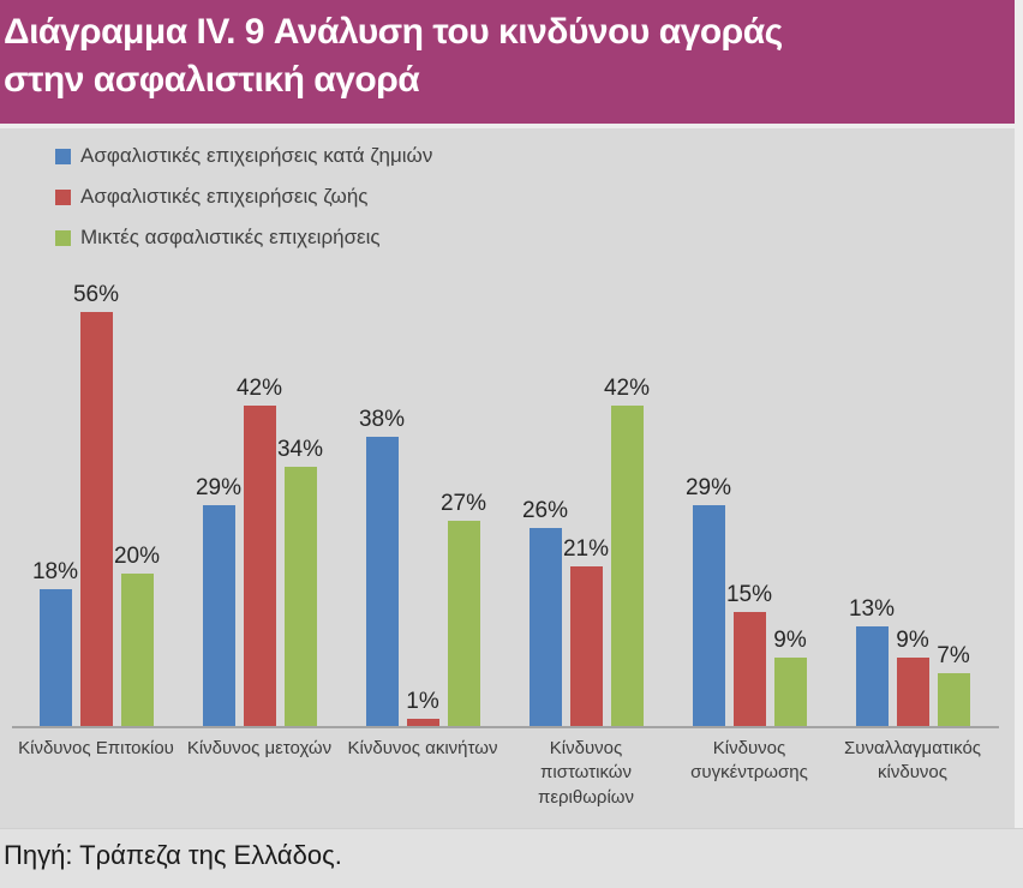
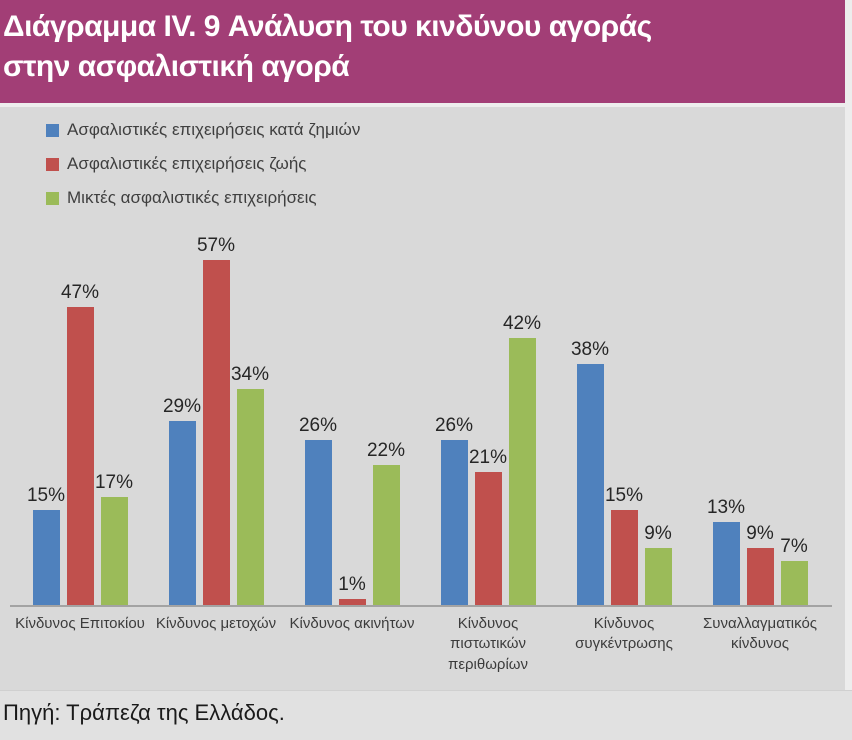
Ασφαλιστικές επιχειρήσεις κατά ζημιών/Κίνδυνος Επιτοκίου: 18% -> 15%
Ασφαλιστικές επιχειρήσεις ζωής/Κίνδυνος Επιτοκίου: 56% -> 47%
Μικτές ασφαλιστικές επιχειρήσεις/Κίνδυνος Επιτοκίου: 20% -> 17%
Ασφαλιστικές επιχειρήσεις ζωής/Κίνδυνος μετοχών: 42% -> 57%
Ασφαλιστικές επιχειρήσεις κατά ζημιών/Κίνδυνος ακινήτων: 38% -> 26%
Μικτές ασφαλιστικές επιχειρήσεις/Κίνδυνος ακινήτων: 27% -> 22%
Ασφαλιστικές επιχειρήσεις κατά ζημιών/Κίνδυνος συγκέντρωσης: 29% -> 38%
